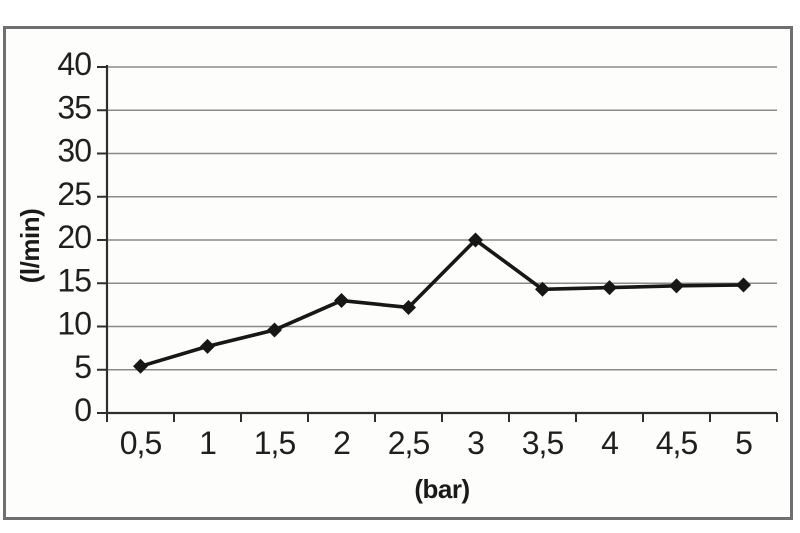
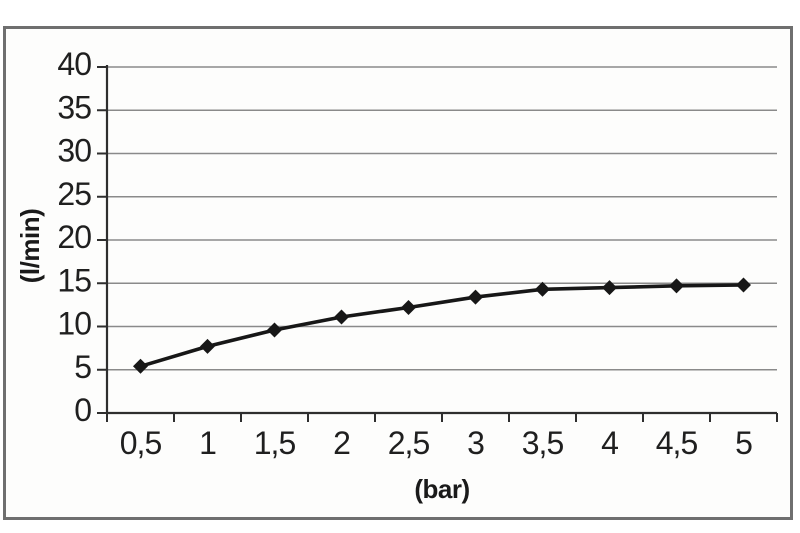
2: 13 -> 11
3: 20 -> 13
